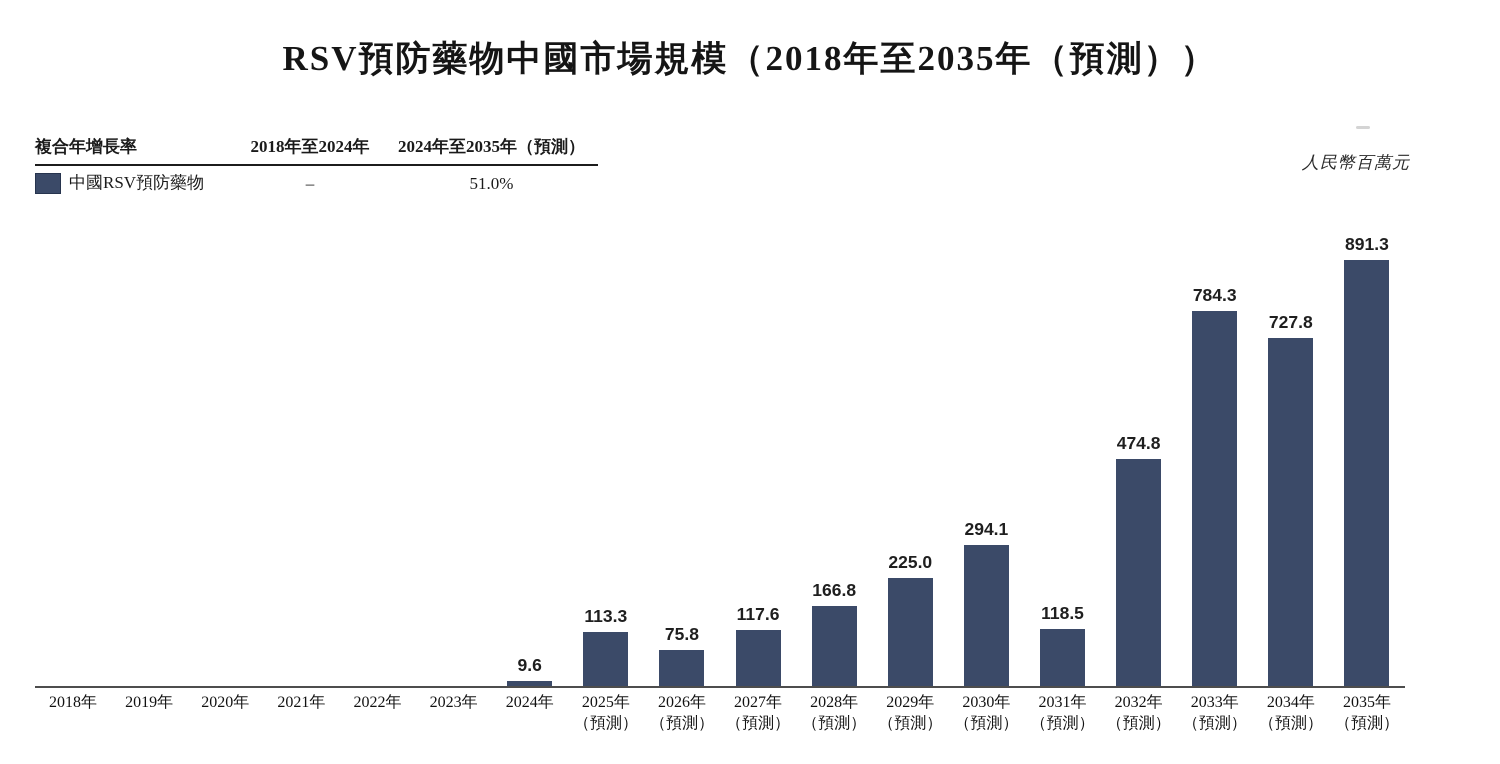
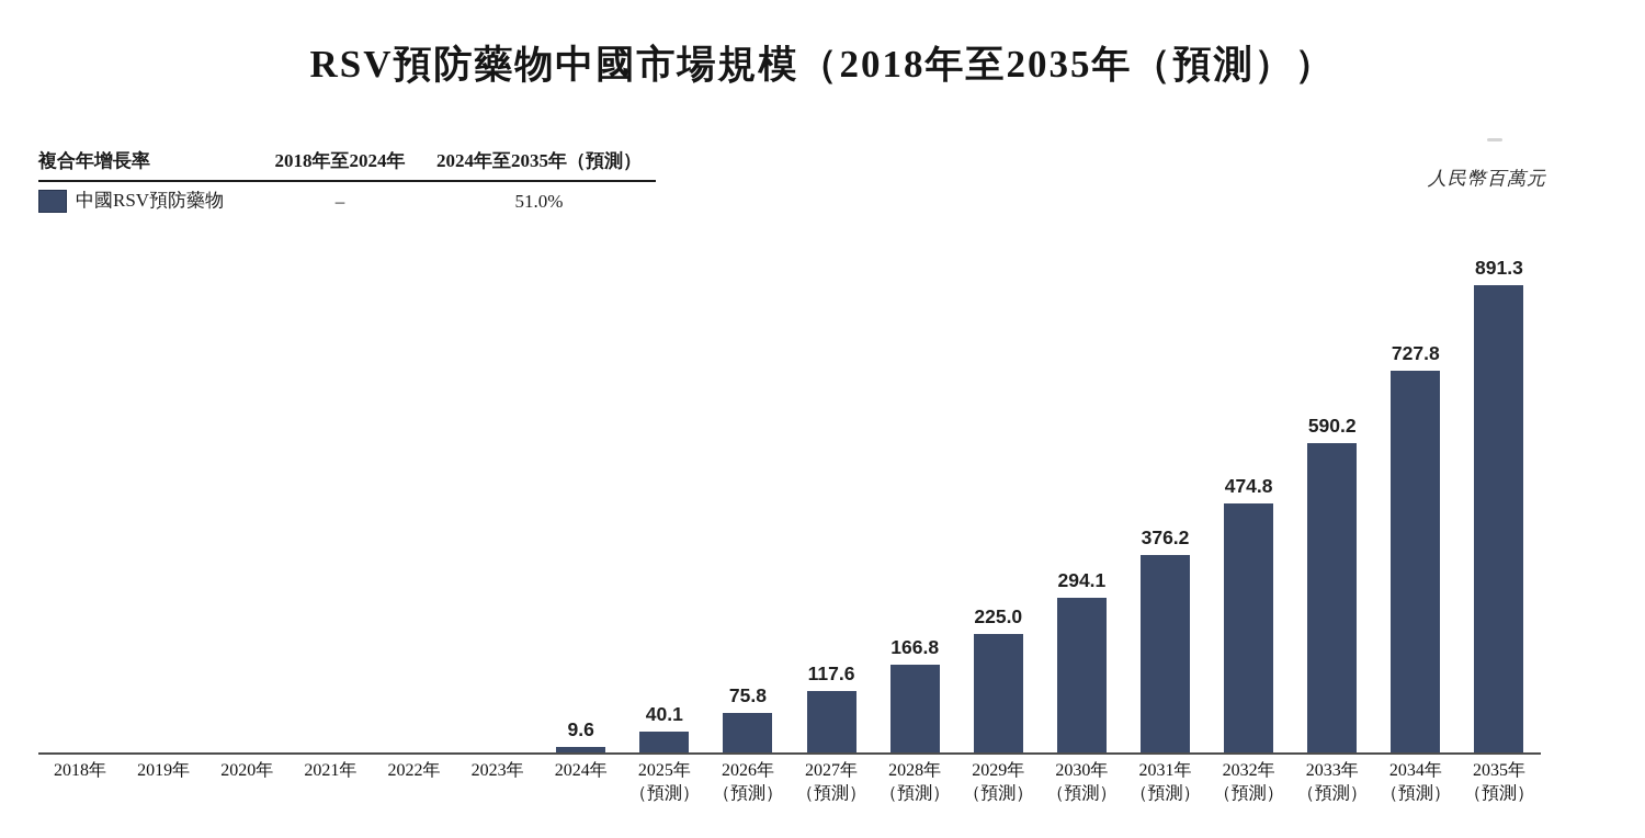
2025年: 113.3 -> 40.1
2031年: 118.5 -> 376.2
2033年: 784.3 -> 590.2
